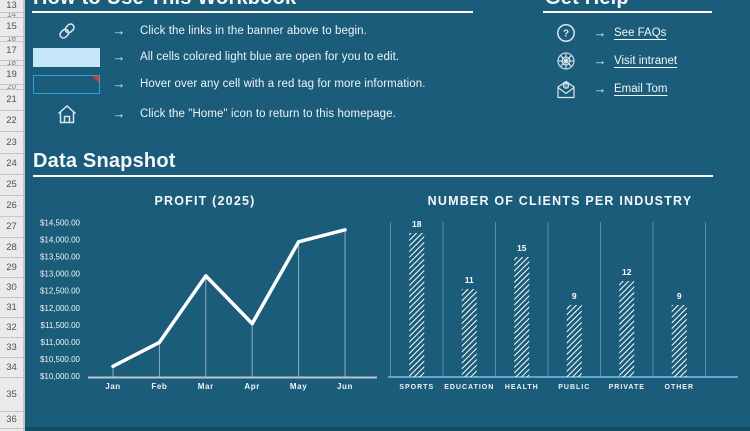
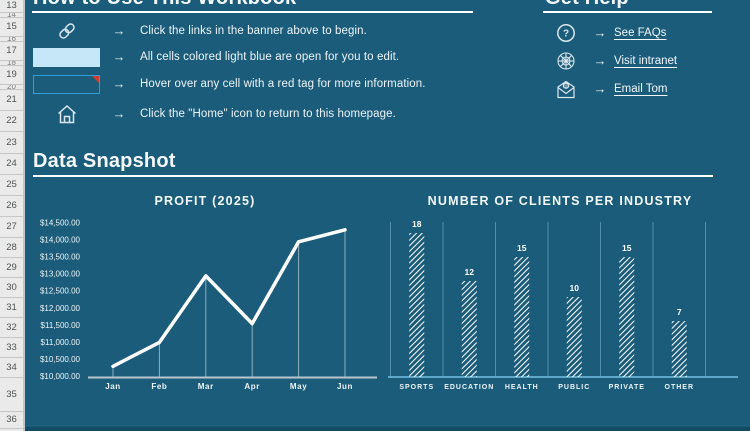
NUMBER OF CLIENTS PER INDUSTRY/EDUCATION: 11 -> 12
NUMBER OF CLIENTS PER INDUSTRY/PUBLIC: 9 -> 10
NUMBER OF CLIENTS PER INDUSTRY/PRIVATE: 12 -> 15
NUMBER OF CLIENTS PER INDUSTRY/OTHER: 9 -> 7
